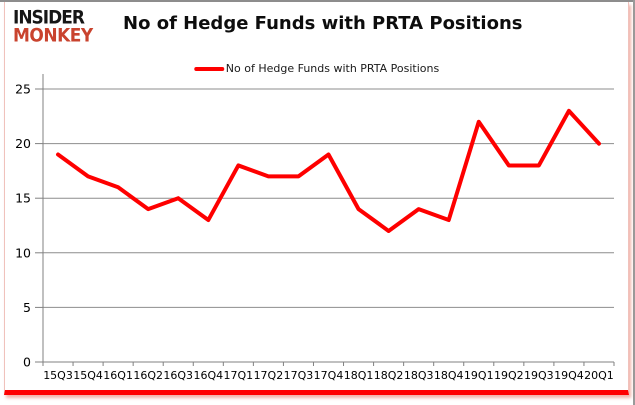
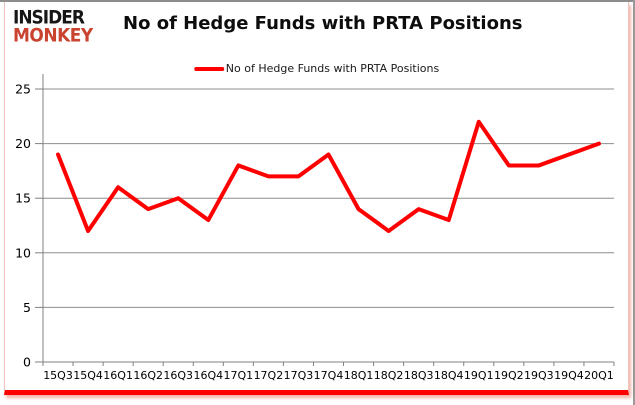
15Q4: 17 -> 12
19Q4: 23 -> 19
